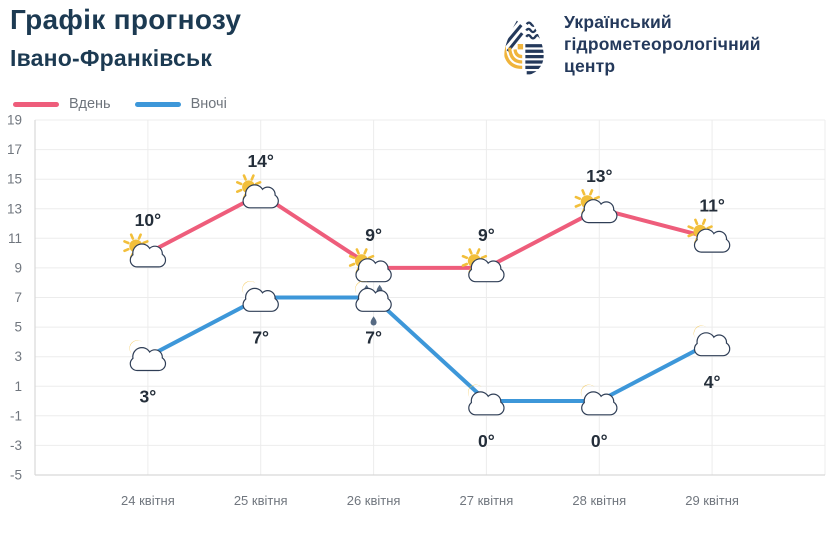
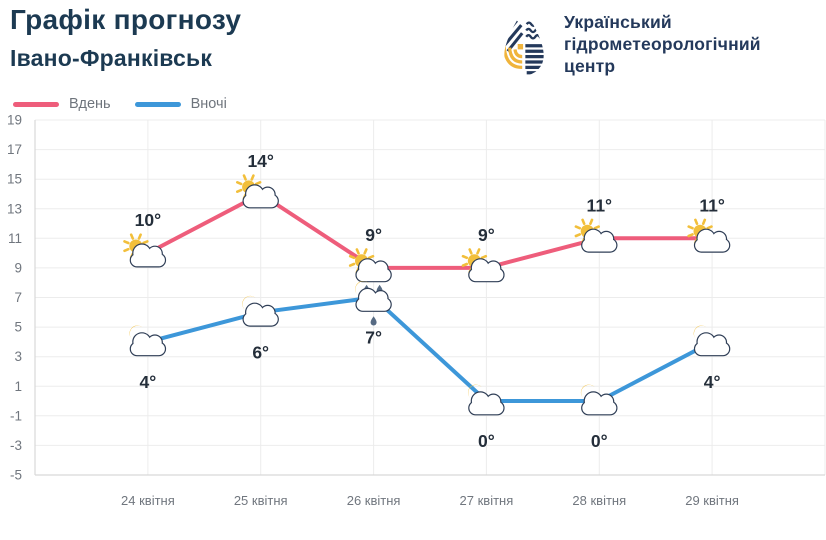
Вночі/24 квітня: 3° -> 4°
Вночі/25 квітня: 7° -> 6°
Вдень/28 квітня: 13° -> 11°
